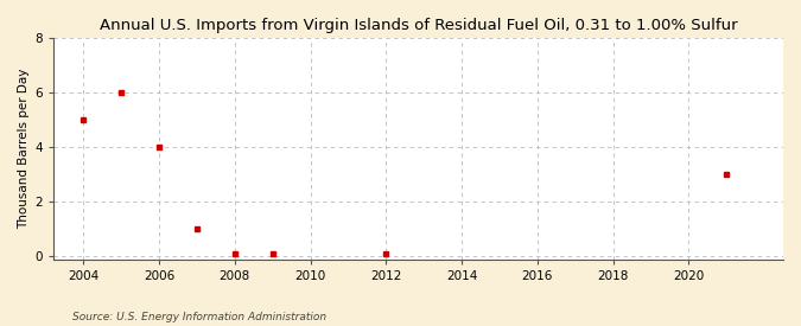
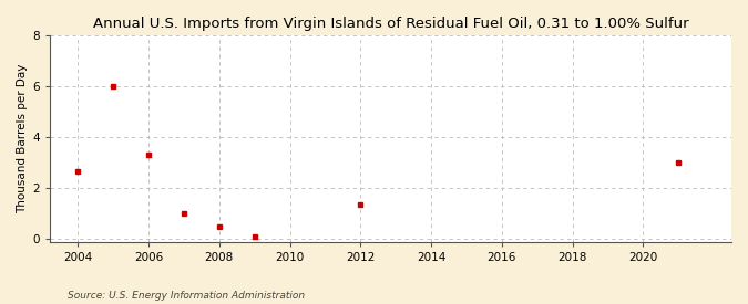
2004: 5.00 -> 2.65
2006: 4.00 -> 3.30
2008: 0.05 -> 0.45
2012: 0.05 -> 1.35
